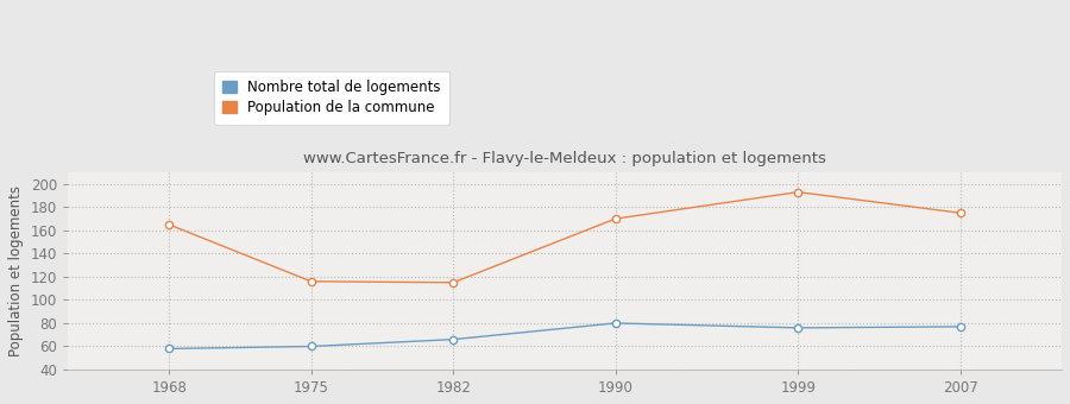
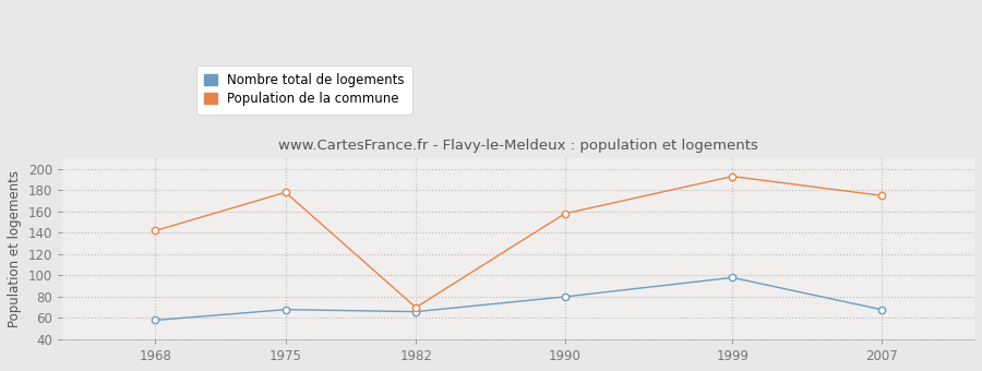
Population de la commune/1968: 165 -> 142
Nombre total de logements/1975: 60 -> 68
Population de la commune/1975: 116 -> 178
Population de la commune/1982: 115 -> 70
Population de la commune/1990: 170 -> 158
Nombre total de logements/1999: 76 -> 98
Nombre total de logements/2007: 77 -> 68
